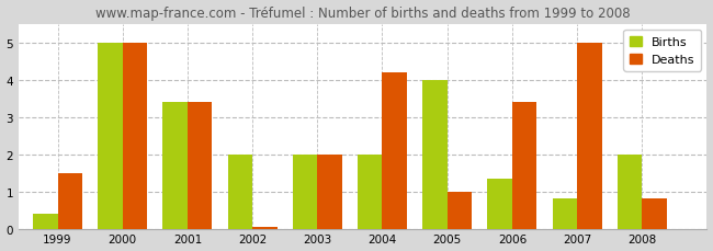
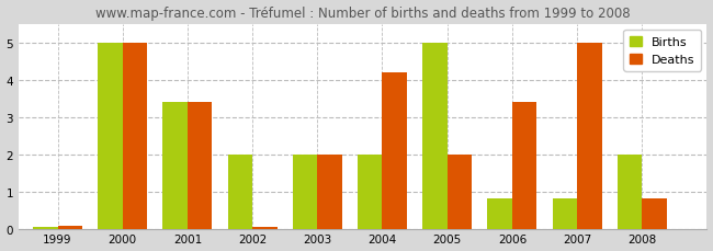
Births/1999: 0.40 -> 0.05
Deaths/1999: 1.50 -> 0.07
Births/2005: 4.00 -> 5.00
Deaths/2005: 1.00 -> 2.00
Births/2006: 1.35 -> 0.80
